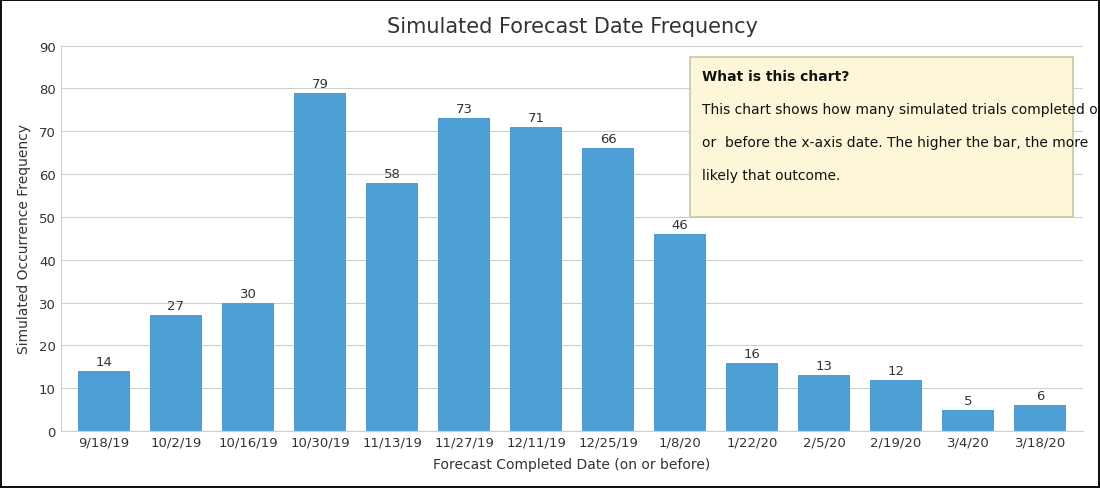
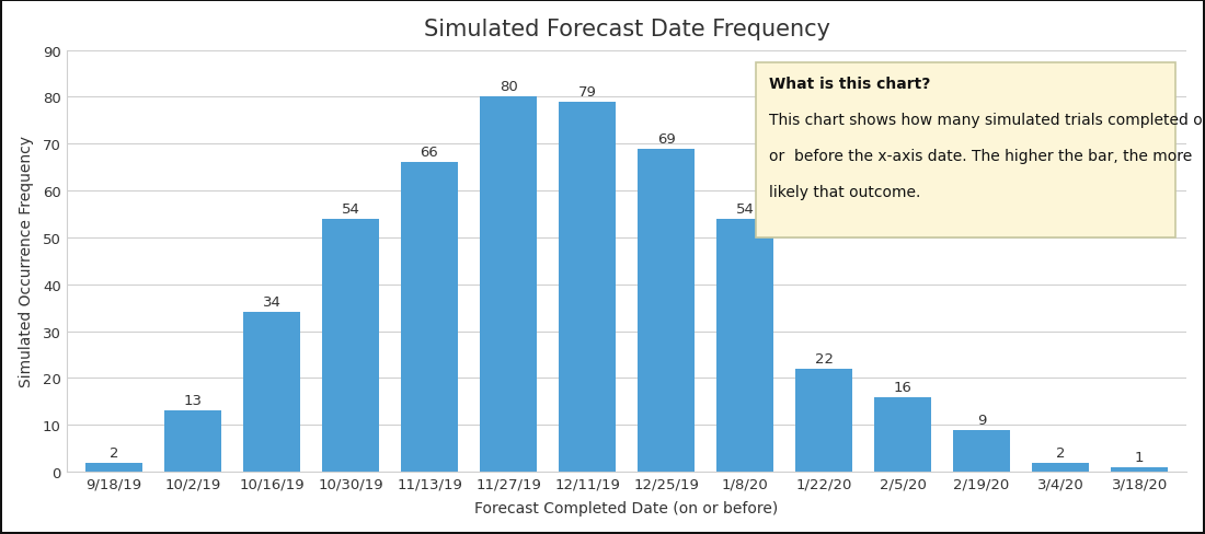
9/18/19: 14 -> 2
10/2/19: 27 -> 13
10/16/19: 30 -> 34
10/30/19: 79 -> 54
11/13/19: 58 -> 66
11/27/19: 73 -> 80
12/11/19: 71 -> 79
12/25/19: 66 -> 69
1/8/20: 46 -> 54
1/22/20: 16 -> 22
2/5/20: 13 -> 16
2/19/20: 12 -> 9
3/4/20: 5 -> 2
3/18/20: 6 -> 1
